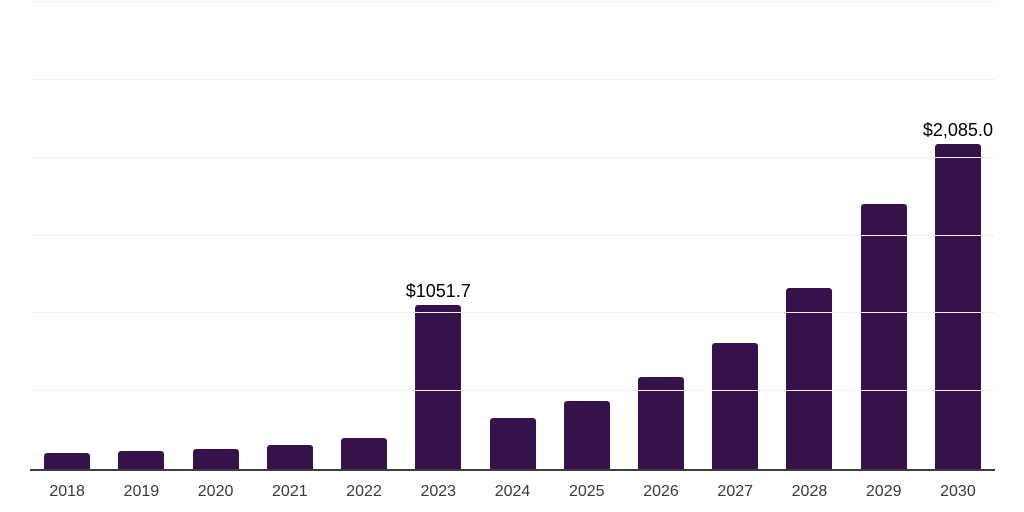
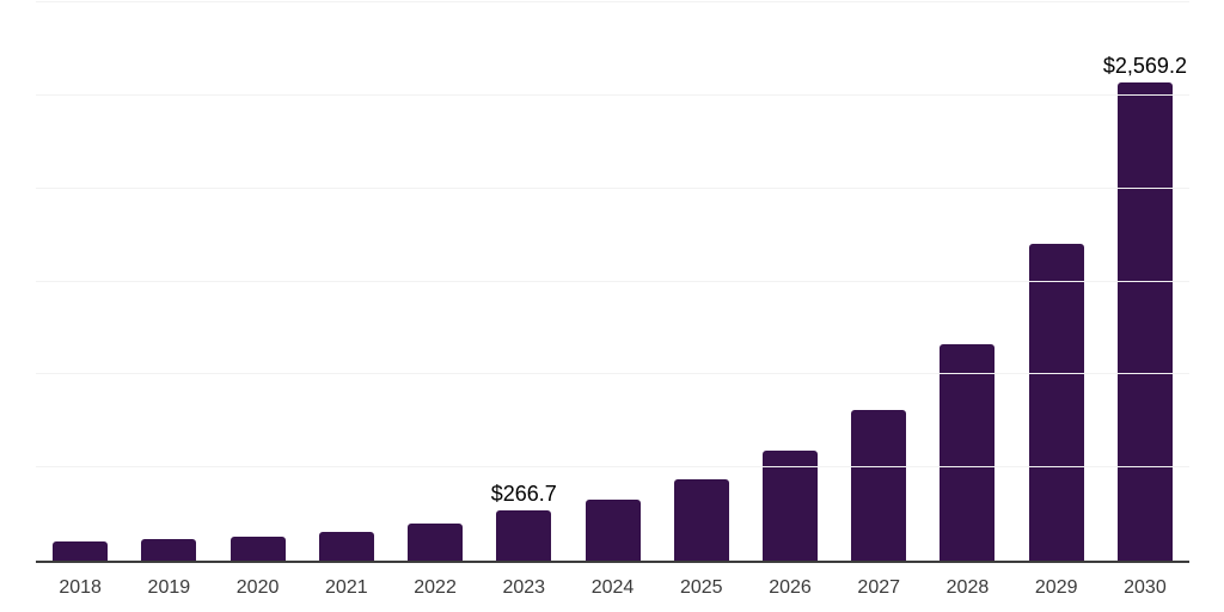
2023: $1051.7 -> $266.7
2030: $2,085.0 -> $2,569.2
